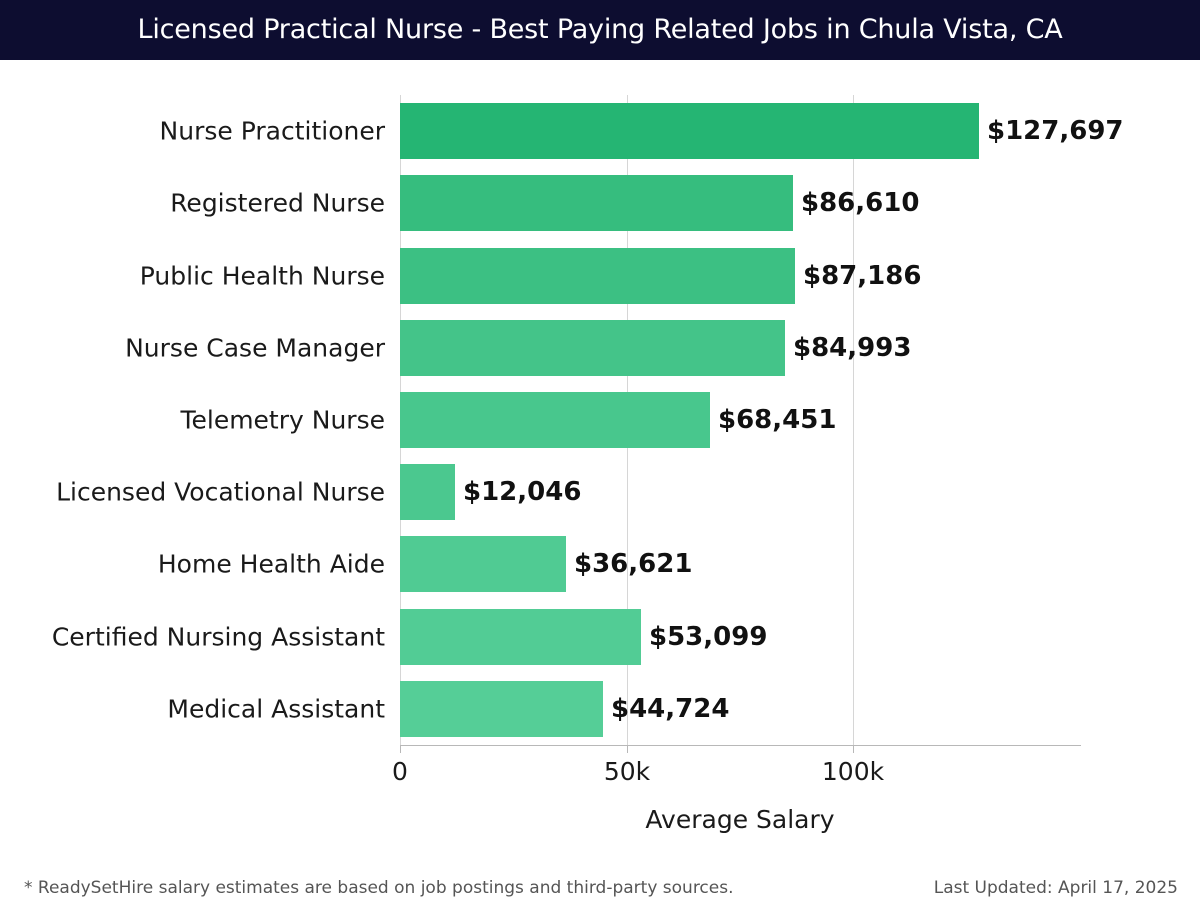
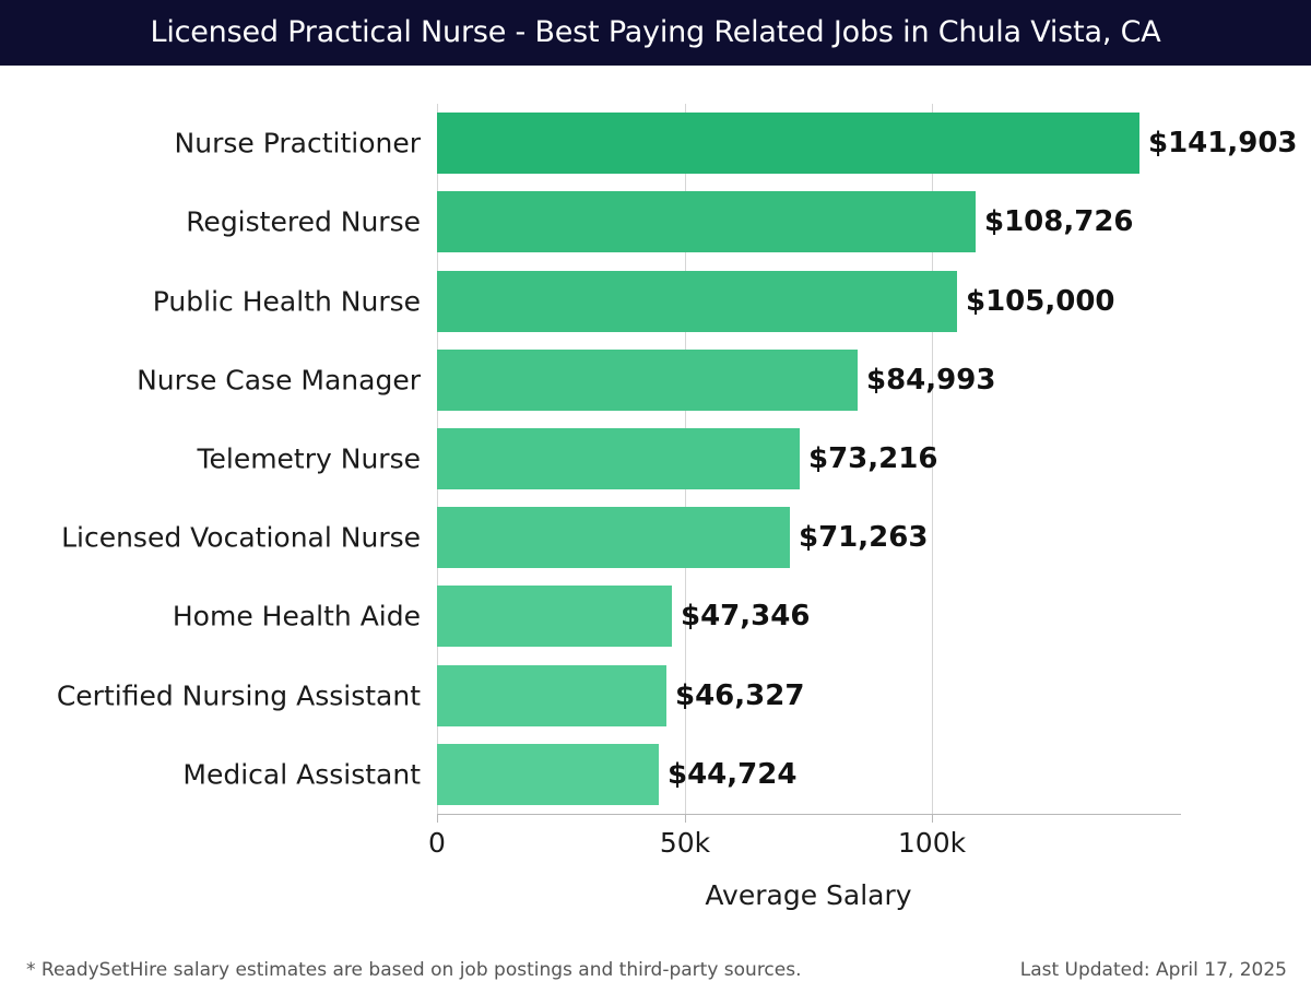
Nurse Practitioner: $127,697 -> $141,903
Registered Nurse: $86,610 -> $108,726
Public Health Nurse: $87,186 -> $105,000
Telemetry Nurse: $68,451 -> $73,216
Licensed Vocational Nurse: $12,046 -> $71,263
Home Health Aide: $36,621 -> $47,346
Certified Nursing Assistant: $53,099 -> $46,327
